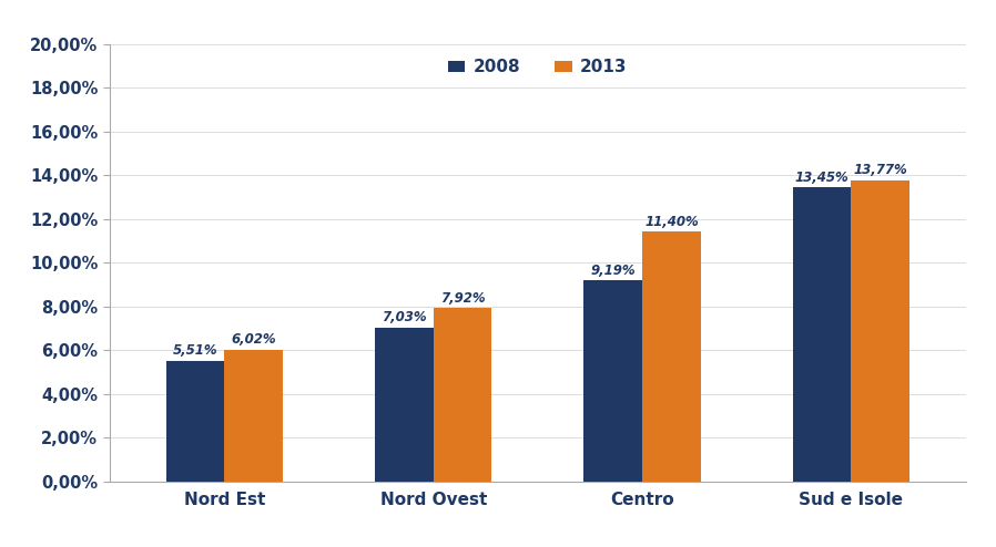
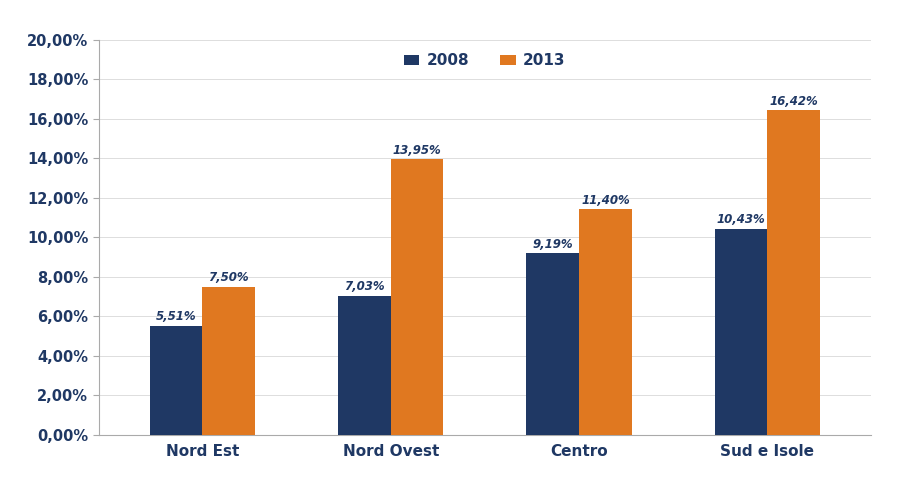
2013/Nord Est: 6,02% -> 7,50%
2013/Nord Ovest: 7,92% -> 13,95%
2008/Sud e Isole: 13,45% -> 10,43%
2013/Sud e Isole: 13,77% -> 16,42%
